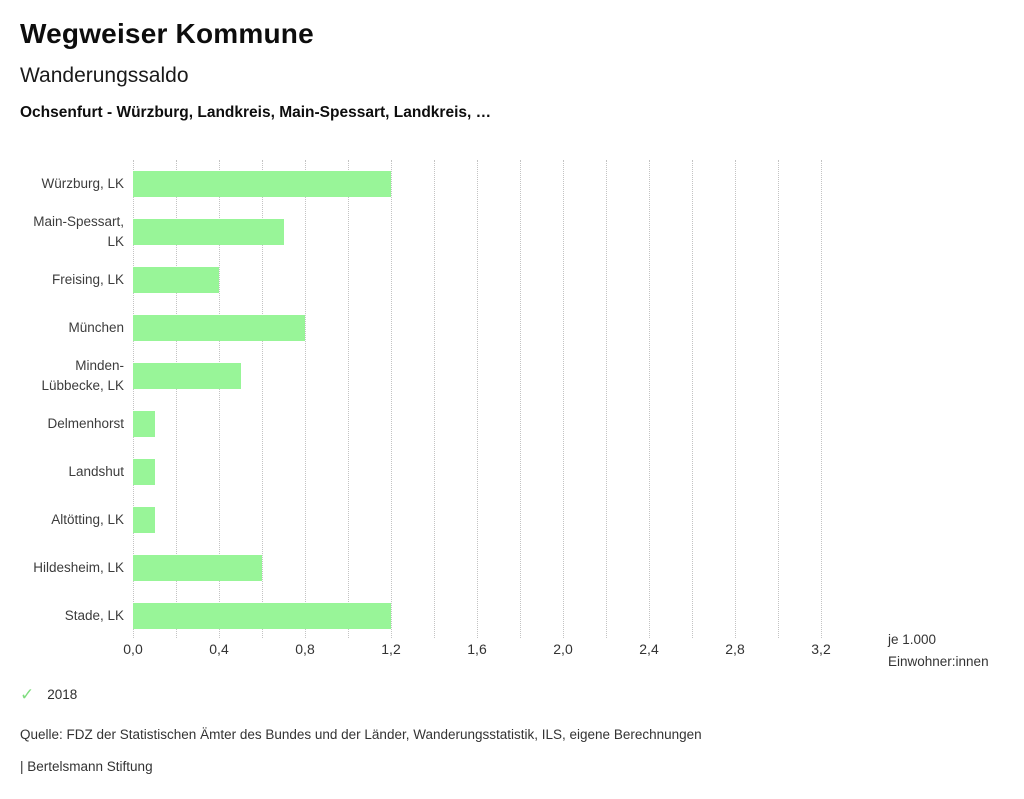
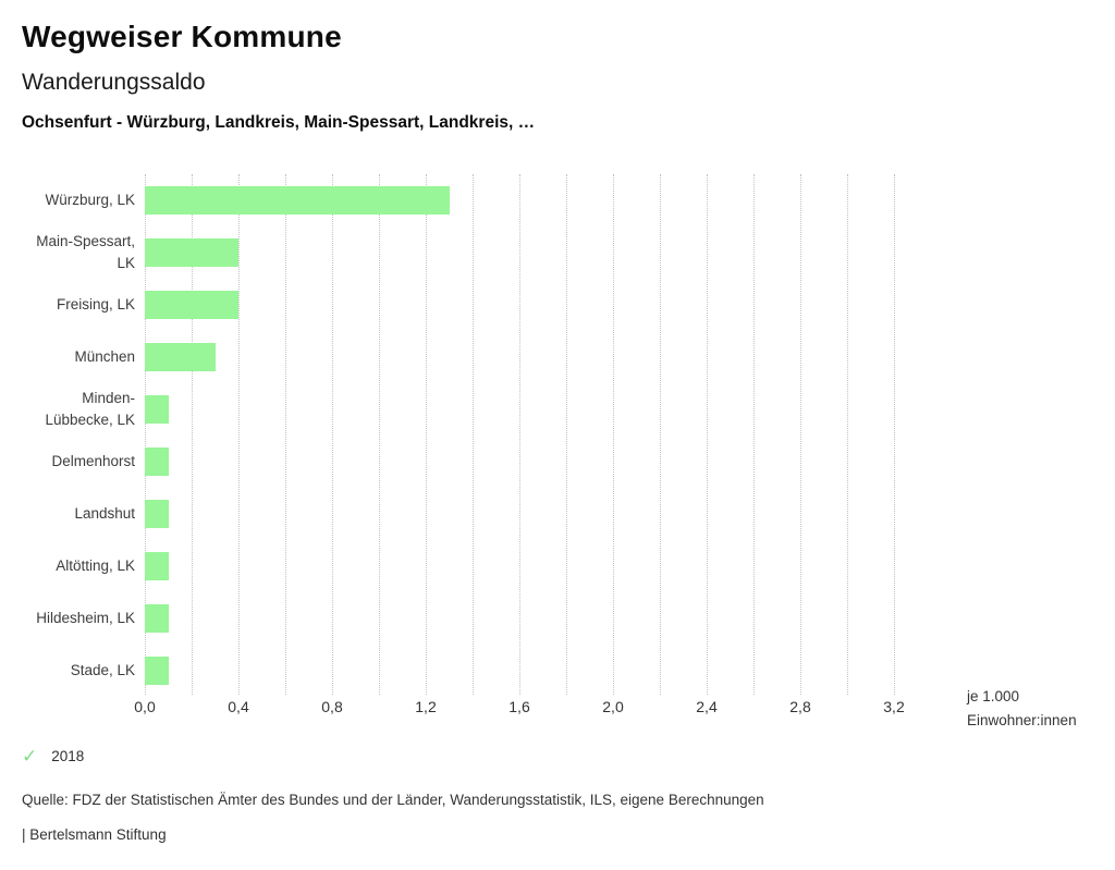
Würzburg, LK: 1,2 -> 1,3
Main-Spessart, LK: 0,7 -> 0,4
München: 0,8 -> 0,3
Minden- Lübbecke, LK: 0,5 -> 0,1
Hildesheim, LK: 0,6 -> 0,1
Stade, LK: 1,2 -> 0,1
